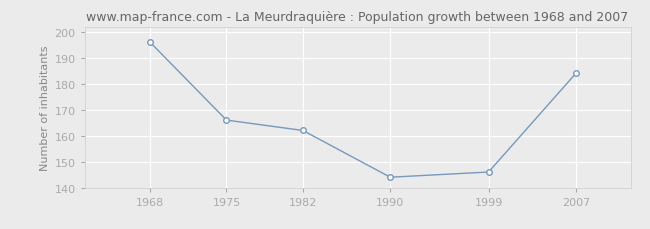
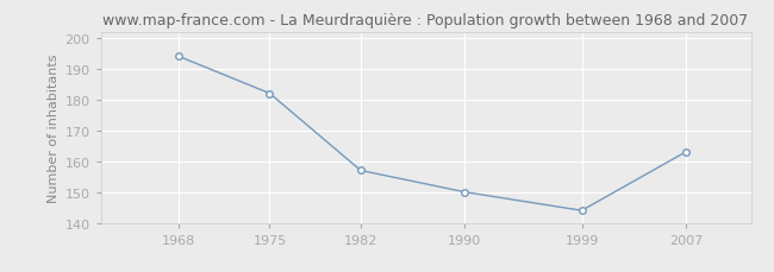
1968: 196 -> 194
1975: 166 -> 182
1982: 162 -> 157
1990: 144 -> 150
1999: 146 -> 144
2007: 184 -> 163
